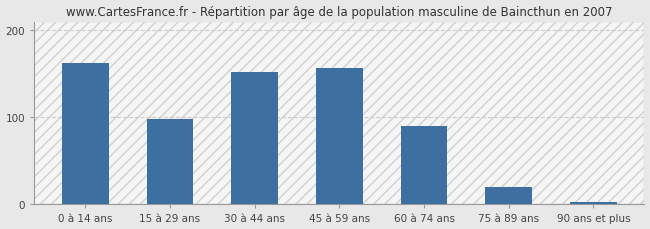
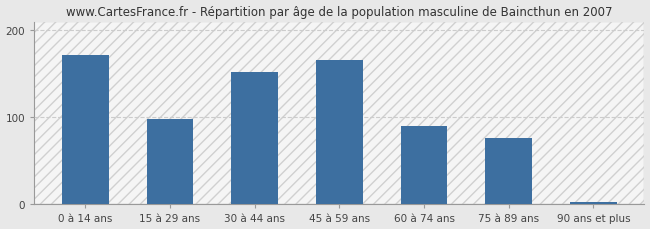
0 à 14 ans: 162 -> 172
45 à 59 ans: 157 -> 166
75 à 89 ans: 20 -> 76
